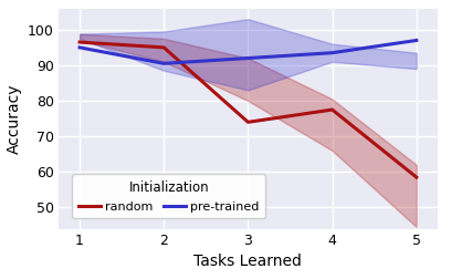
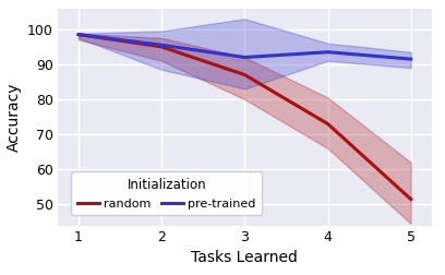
random/1: 96.5 -> 98.5
pre-trained/1: 95.0 -> 98.5
pre-trained/2: 90.5 -> 95.5
random/3: 74.0 -> 87.0
random/4: 77.5 -> 73.0
random/5: 58.5 -> 51.5
pre-trained/5: 97.0 -> 91.5
